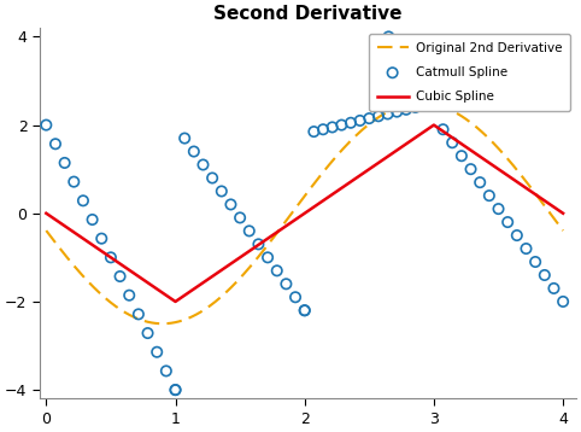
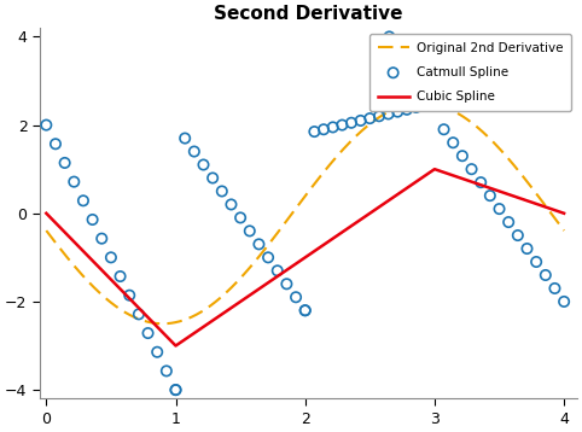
Cubic Spline/1: -2 -> -3
Cubic Spline/3: 2 -> 1
